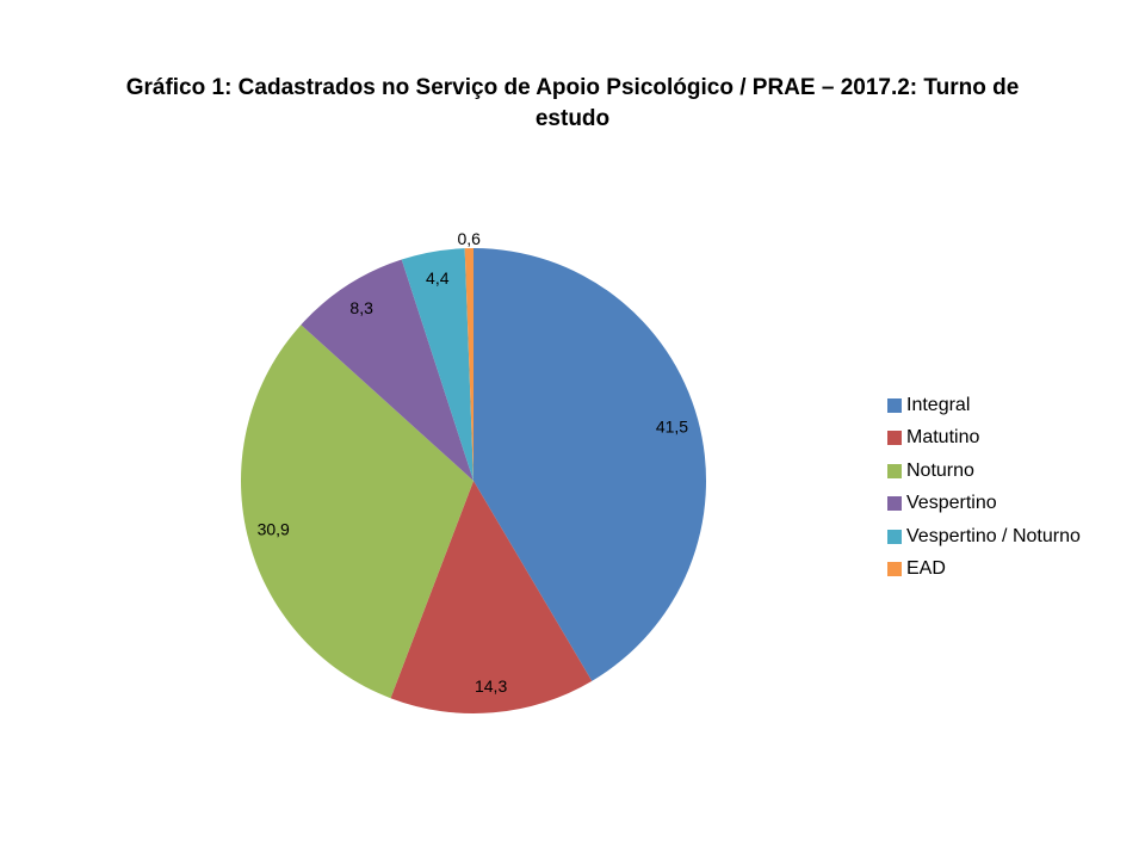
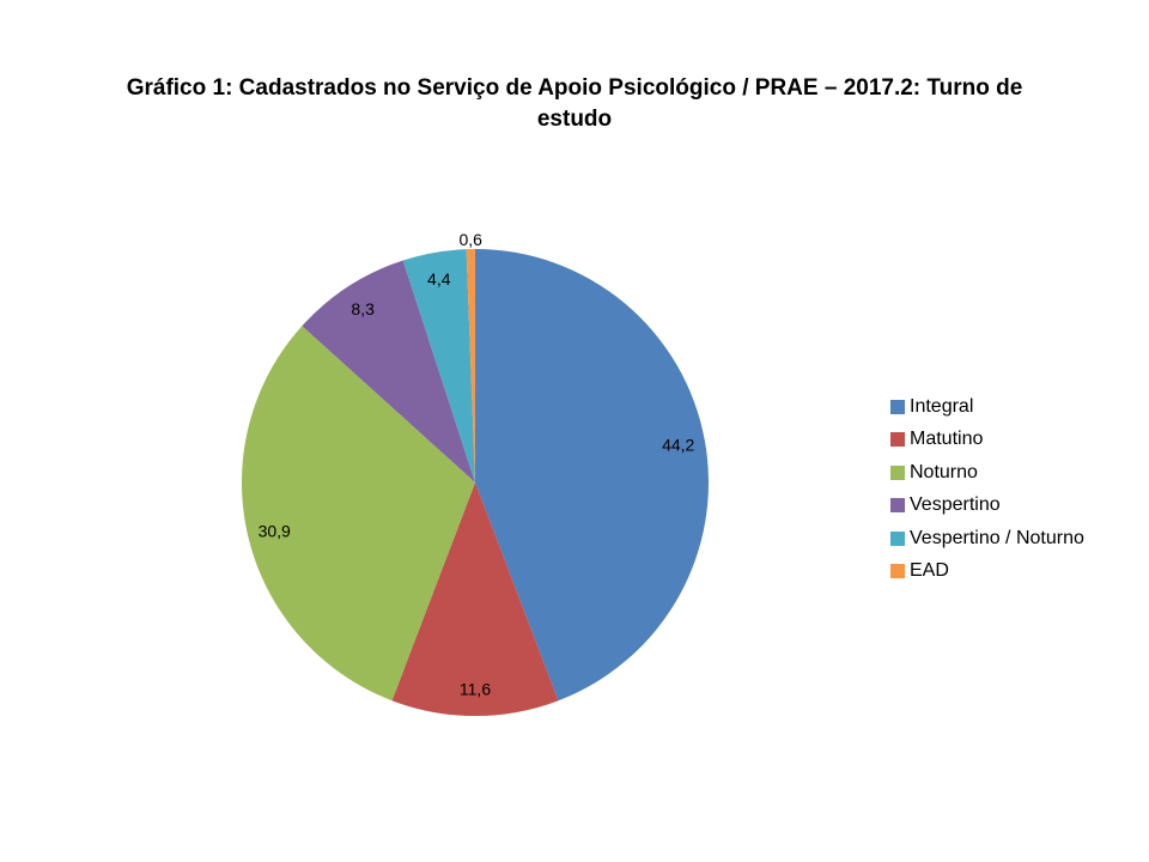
Integral: 41,5 -> 44,2
Matutino: 14,3 -> 11,6
